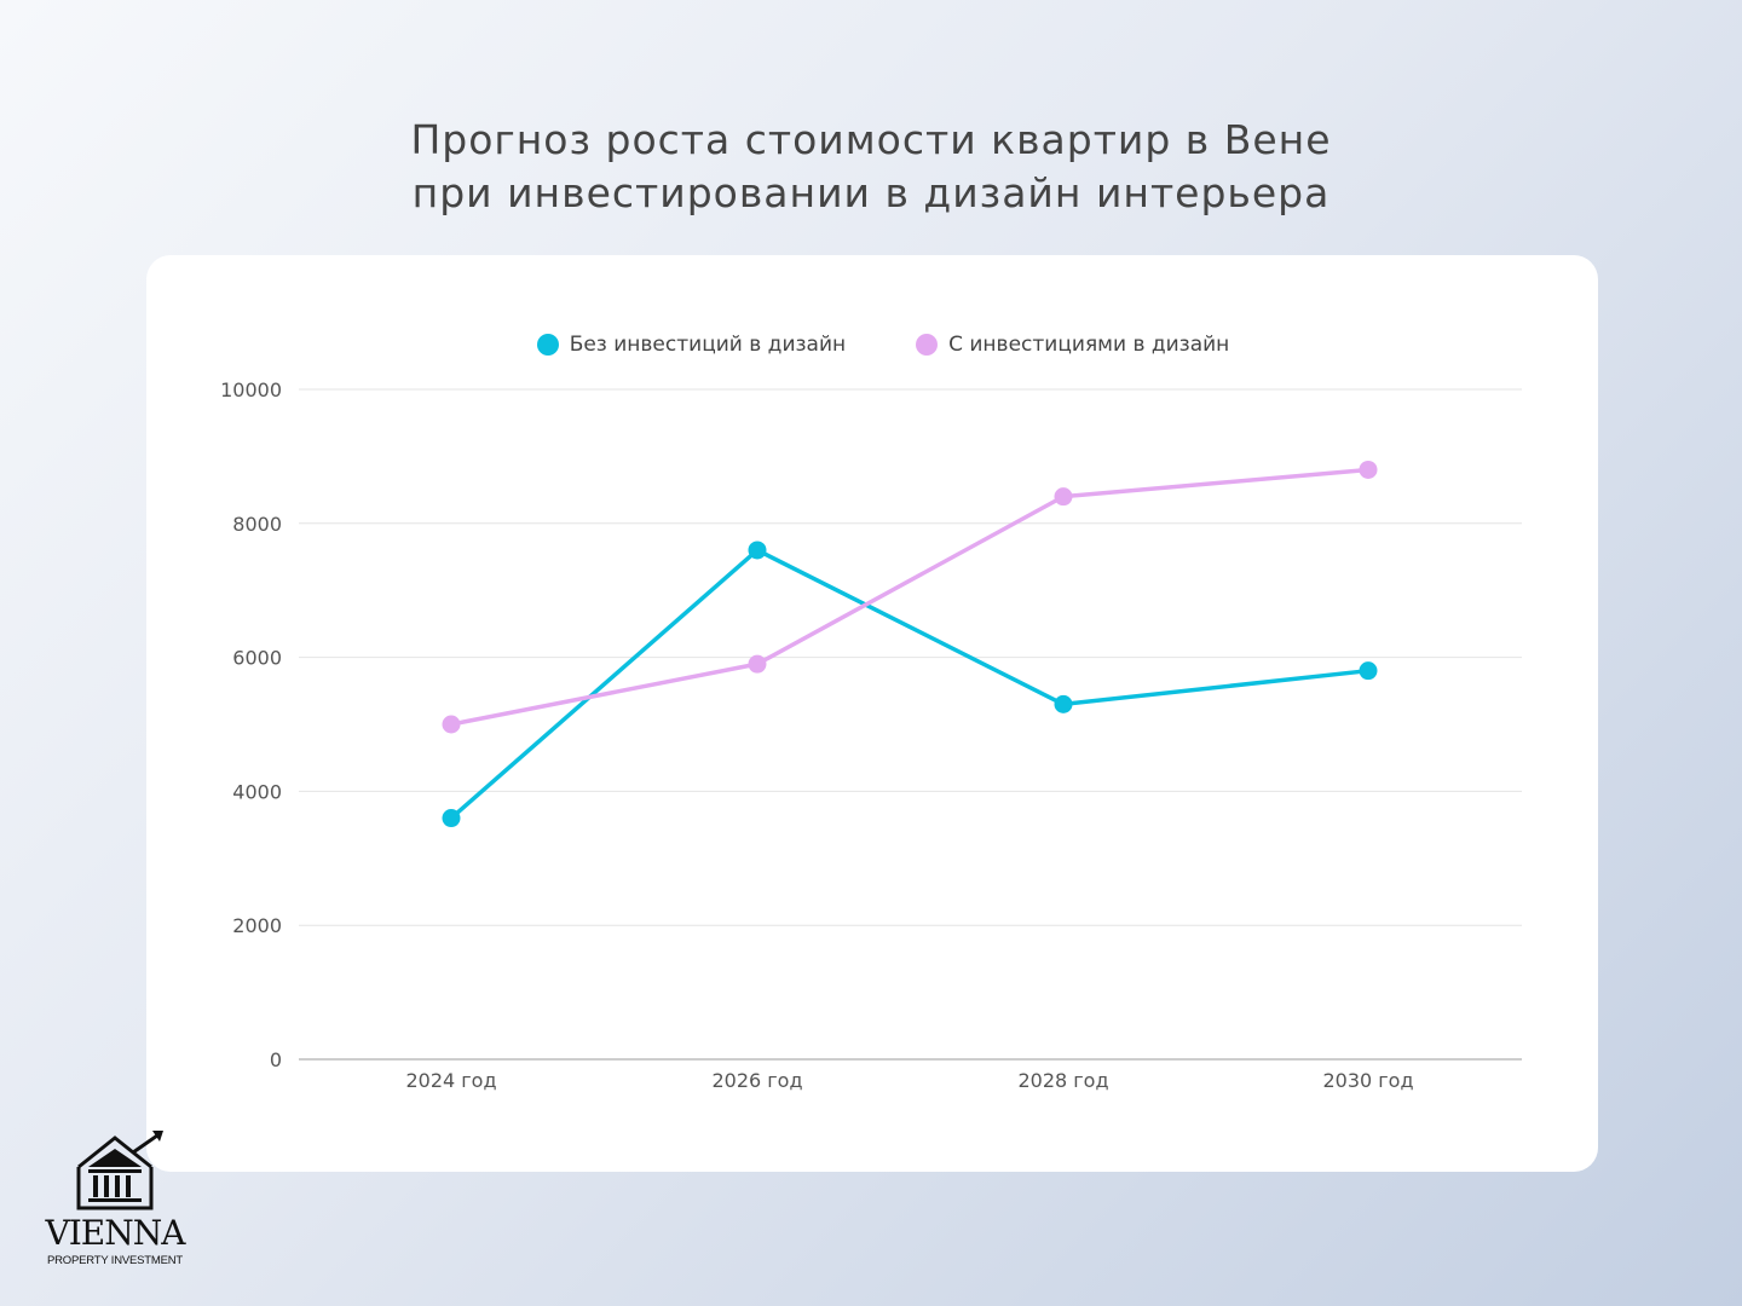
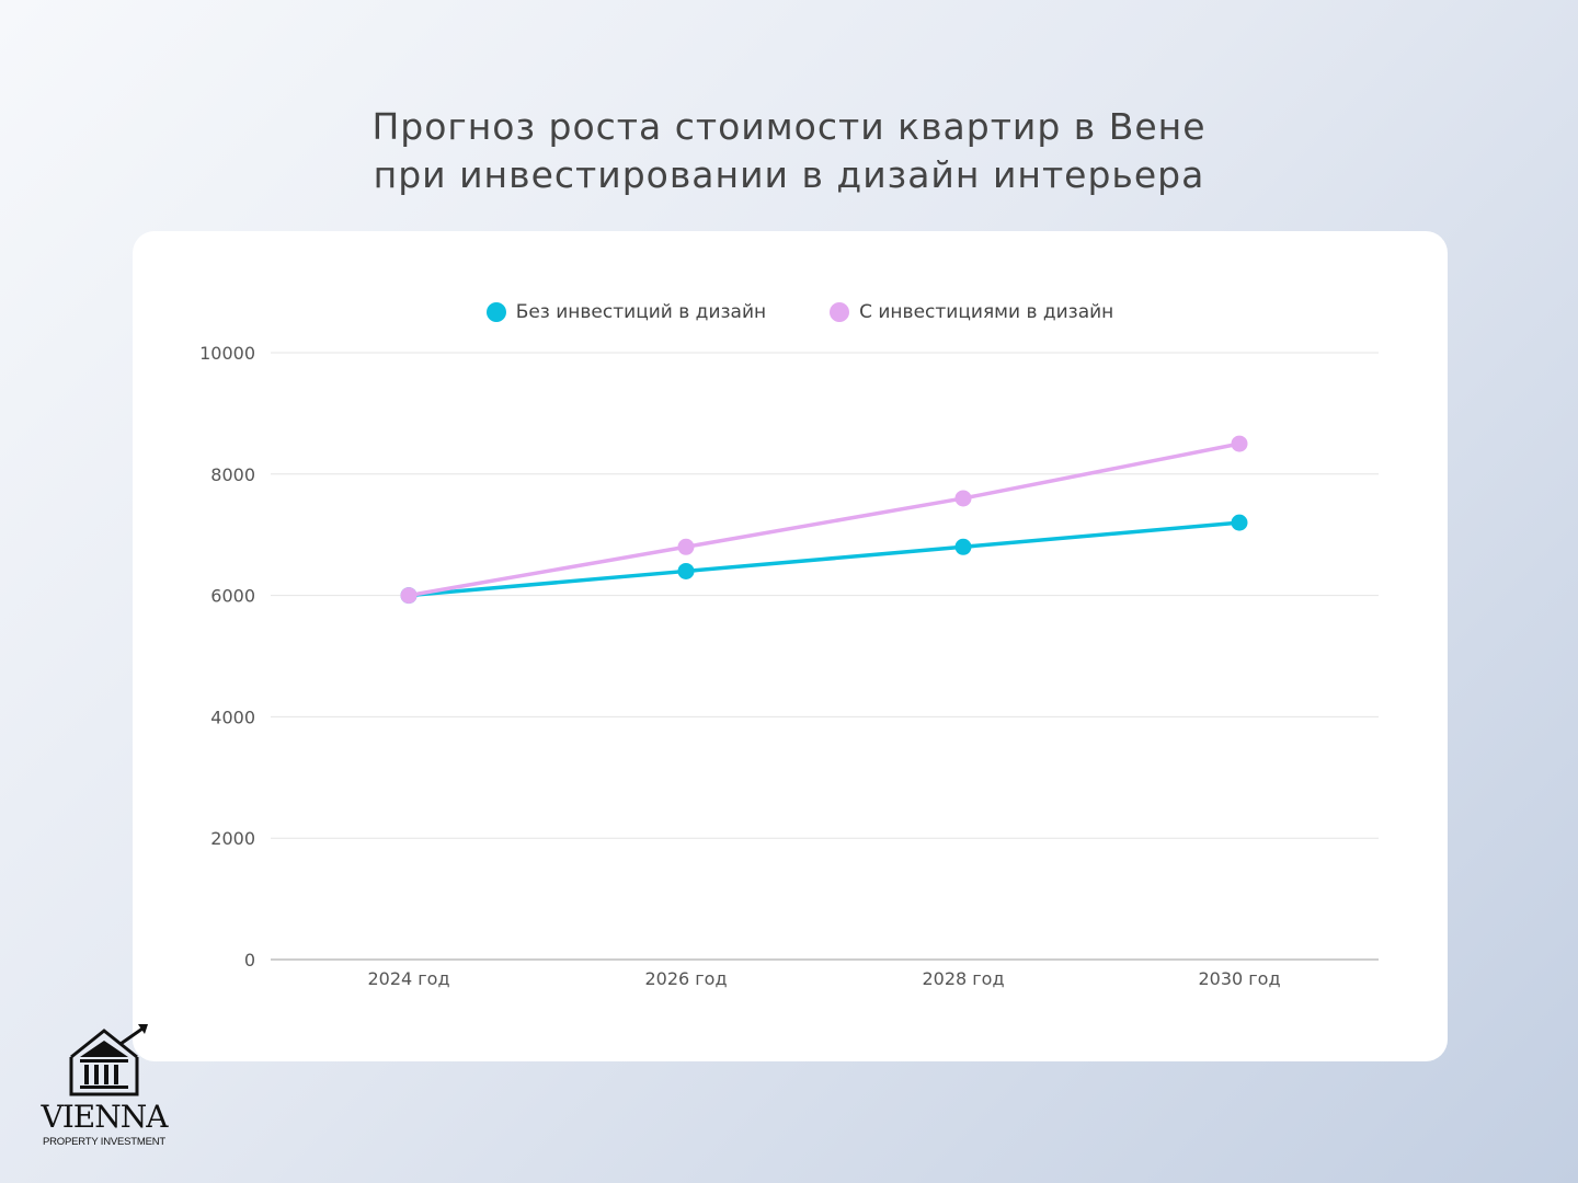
Без инвестиций в дизайн/2024 год: 3600 -> 6000
С инвестициями в дизайн/2024 год: 5000 -> 6000
Без инвестиций в дизайн/2026 год: 7600 -> 6400
С инвестициями в дизайн/2026 год: 5900 -> 6800
Без инвестиций в дизайн/2028 год: 5300 -> 6800
С инвестициями в дизайн/2028 год: 8400 -> 7600
Без инвестиций в дизайн/2030 год: 5800 -> 7200
С инвестициями в дизайн/2030 год: 8800 -> 8500
